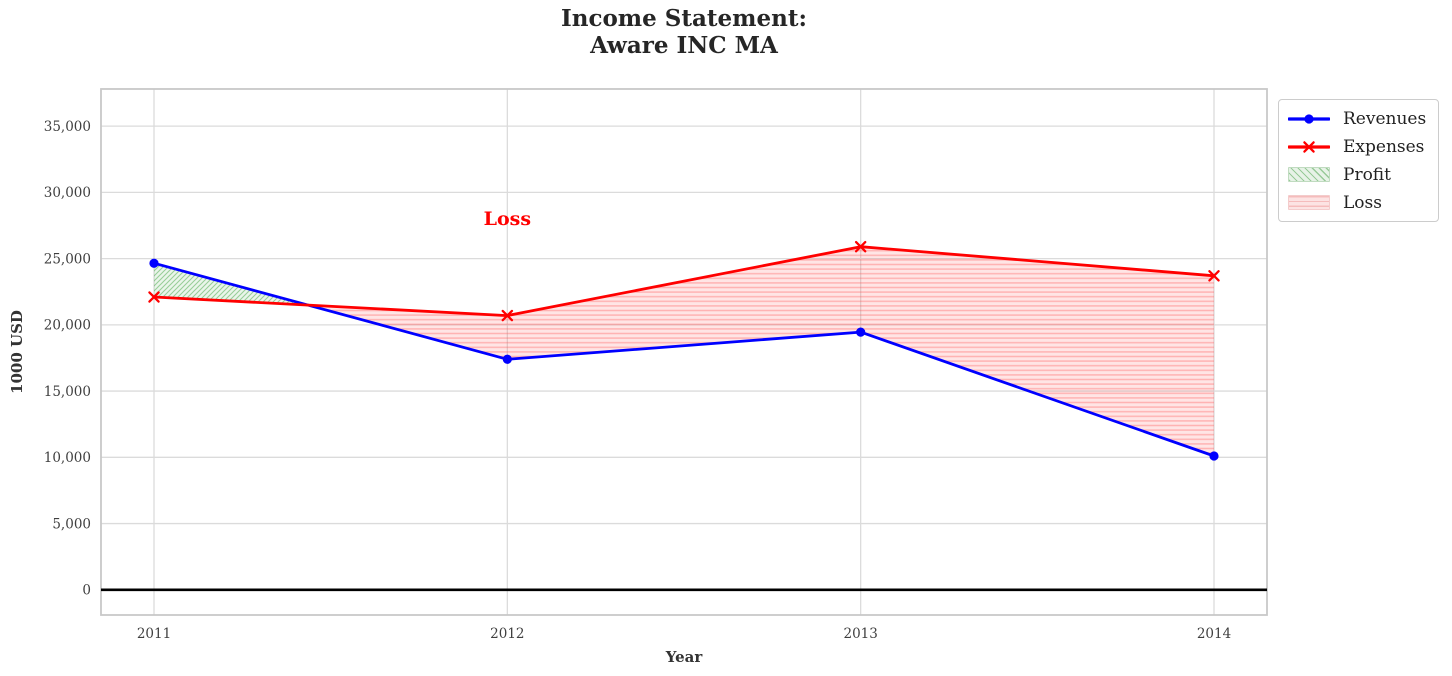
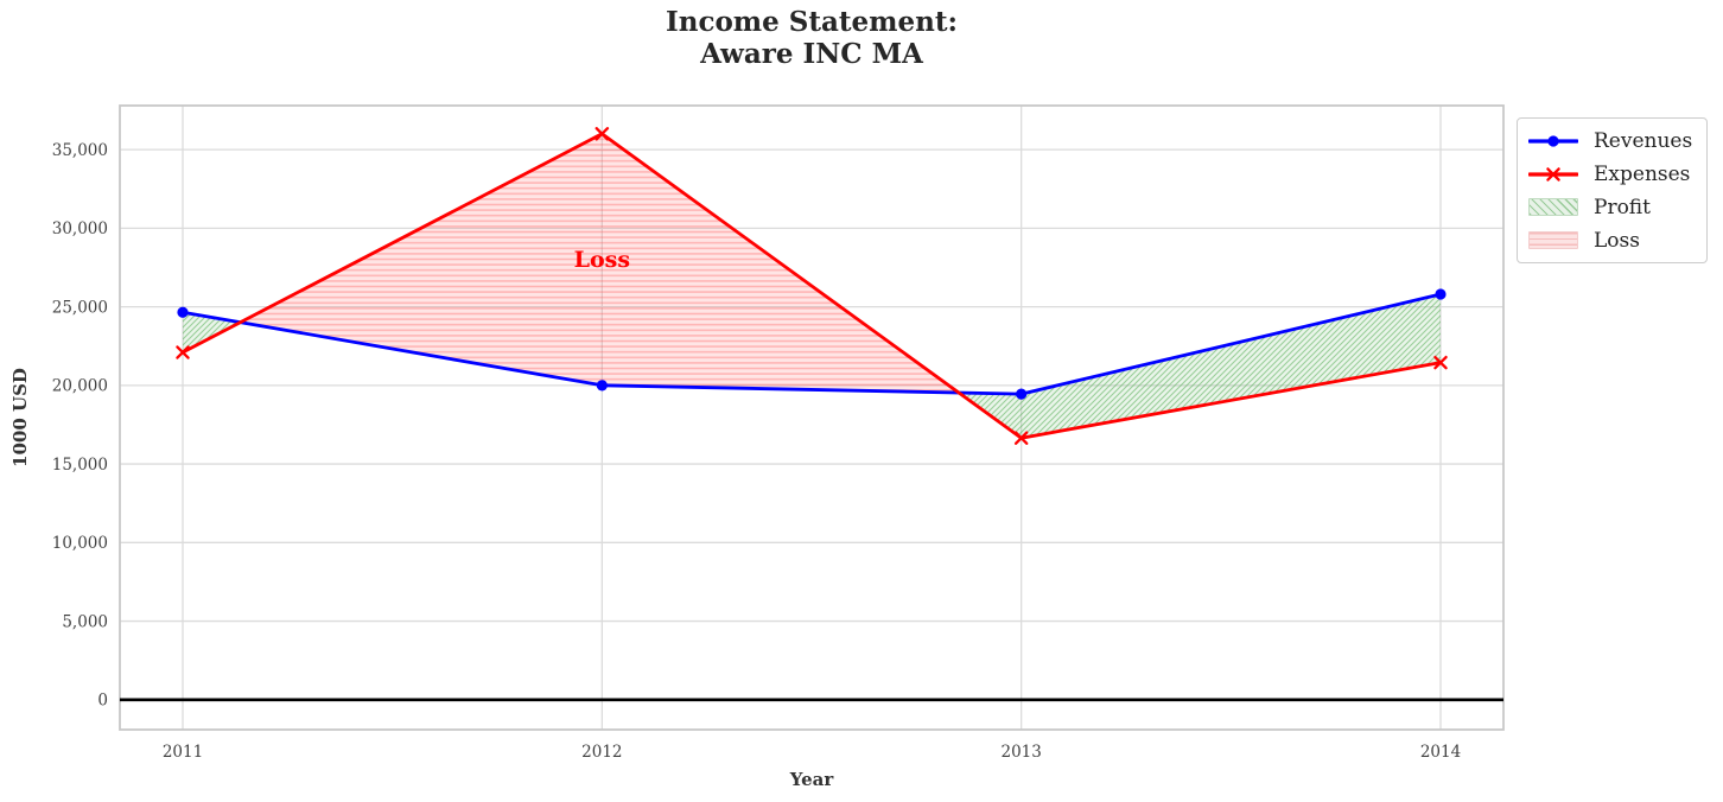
Revenues/2012: 17400 -> 20000
Expenses/2012: 20700 -> 36000
Expenses/2013: 25900 -> 16600
Revenues/2014: 10100 -> 25800
Expenses/2014: 23700 -> 21400
